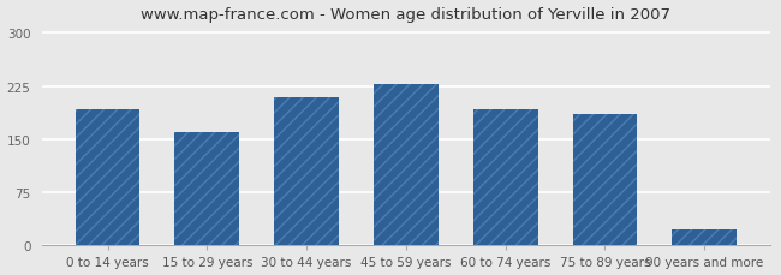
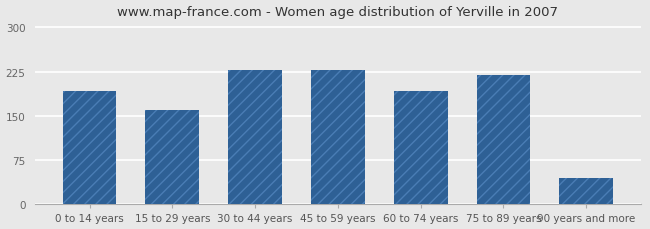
30 to 44 years: 210 -> 228
75 to 89 years: 185 -> 220
90 years and more: 22 -> 44
